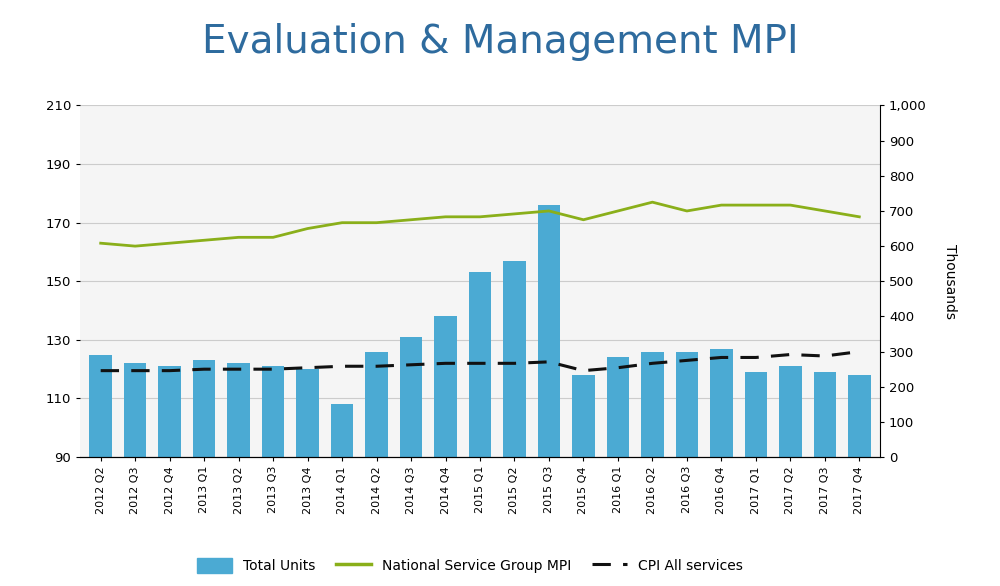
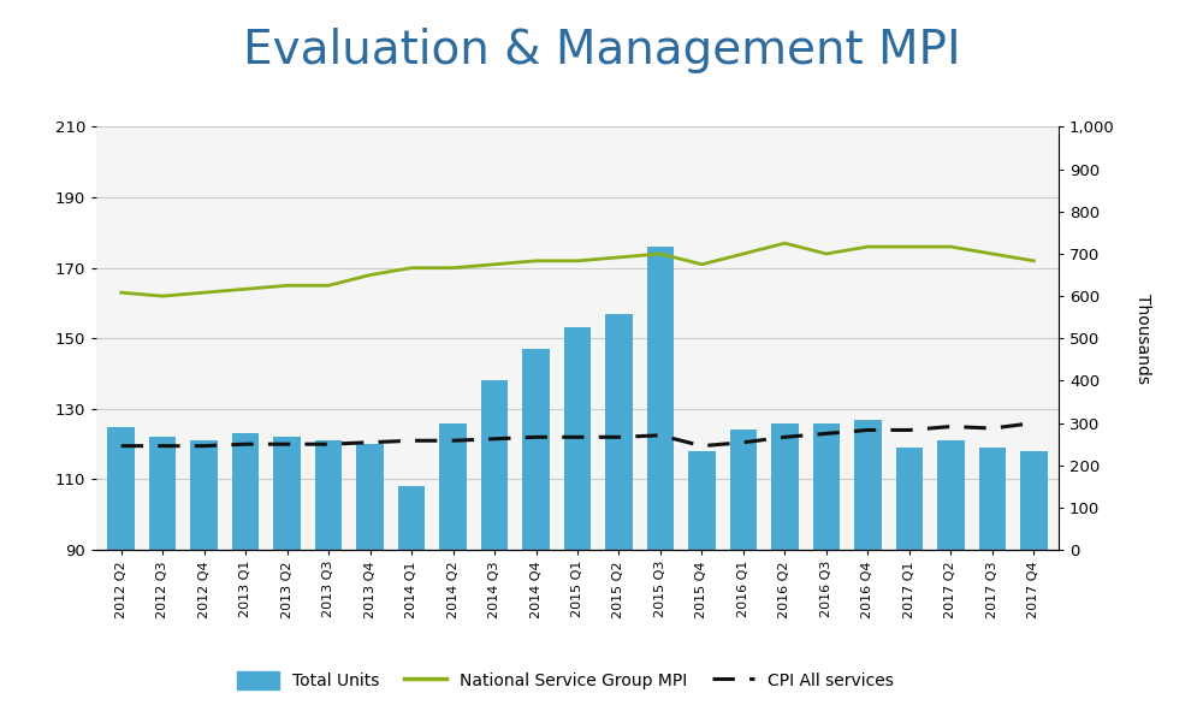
Total Units/2014 Q3: 131 -> 138
Total Units/2014 Q4: 138 -> 147
